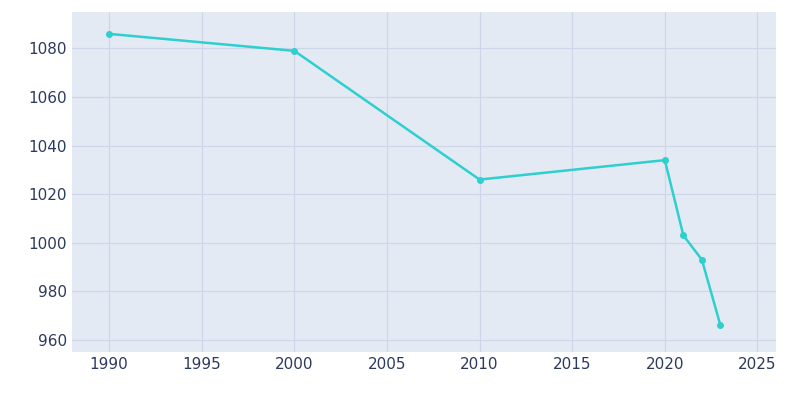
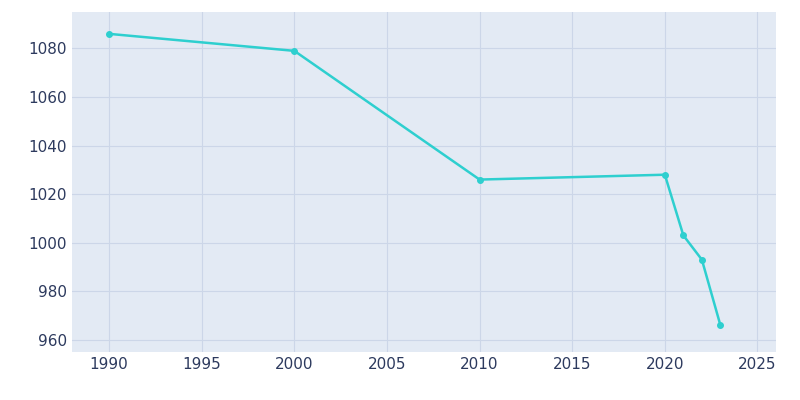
2020: 1034 -> 1028
